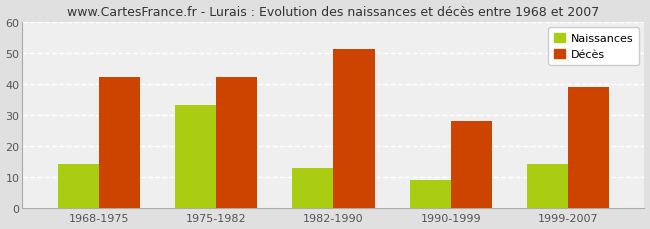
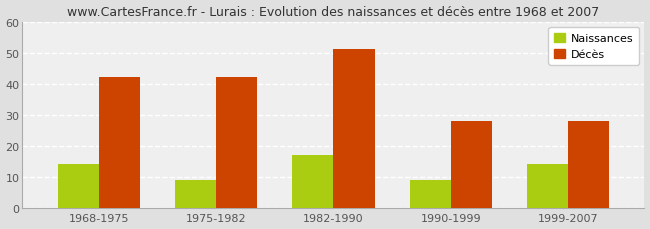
Naissances/1975-1982: 33 -> 9
Naissances/1982-1990: 13 -> 17
Décès/1999-2007: 39 -> 28
